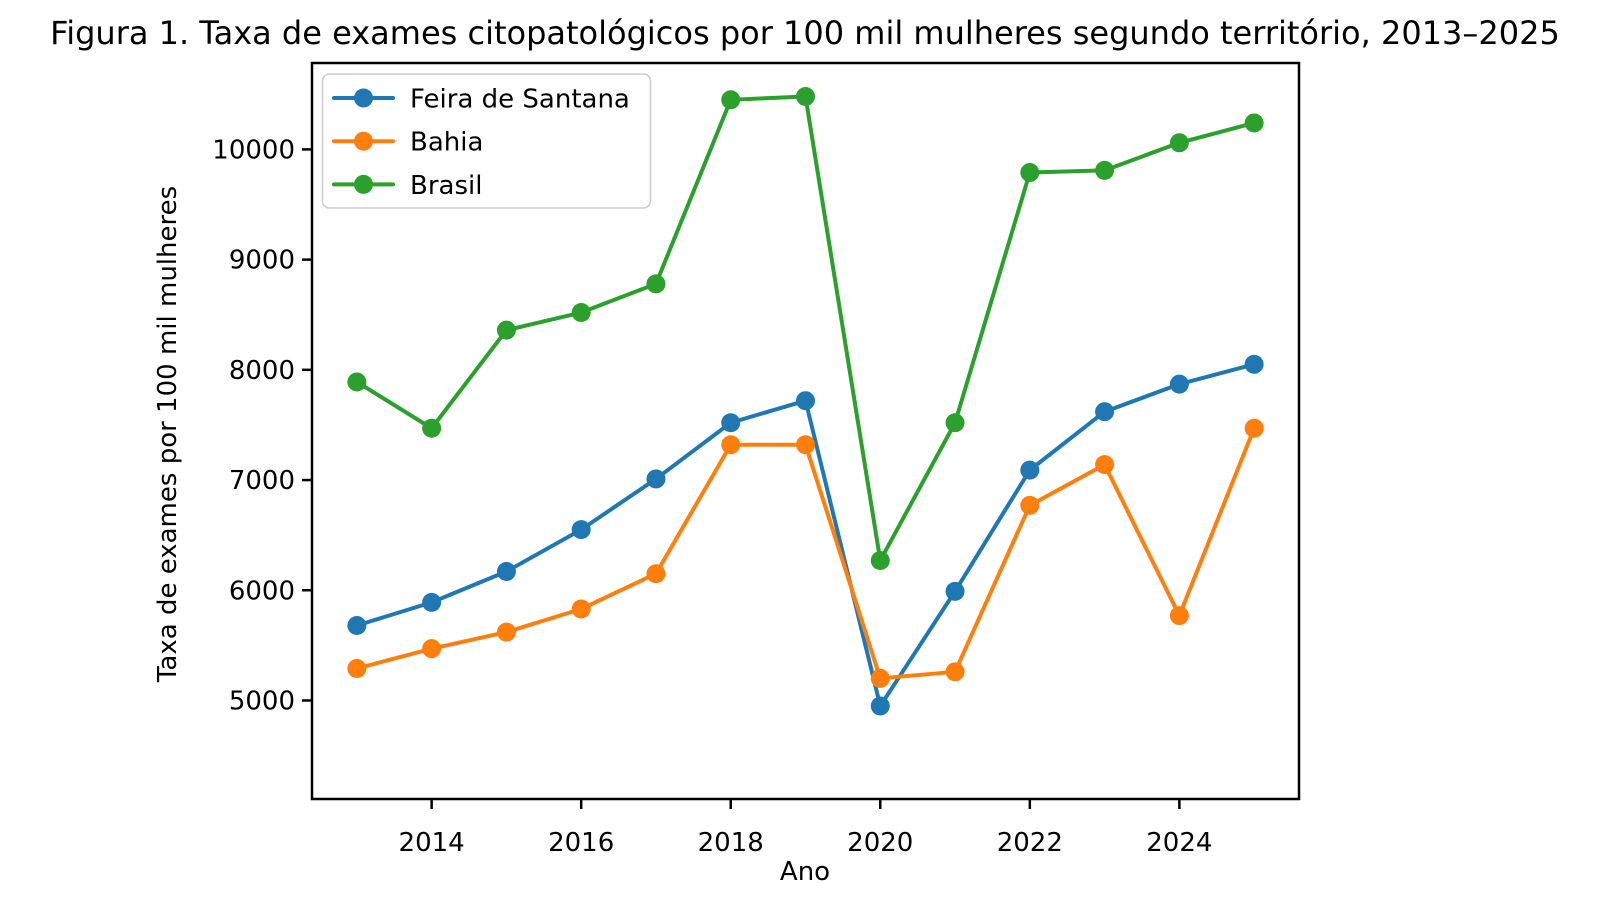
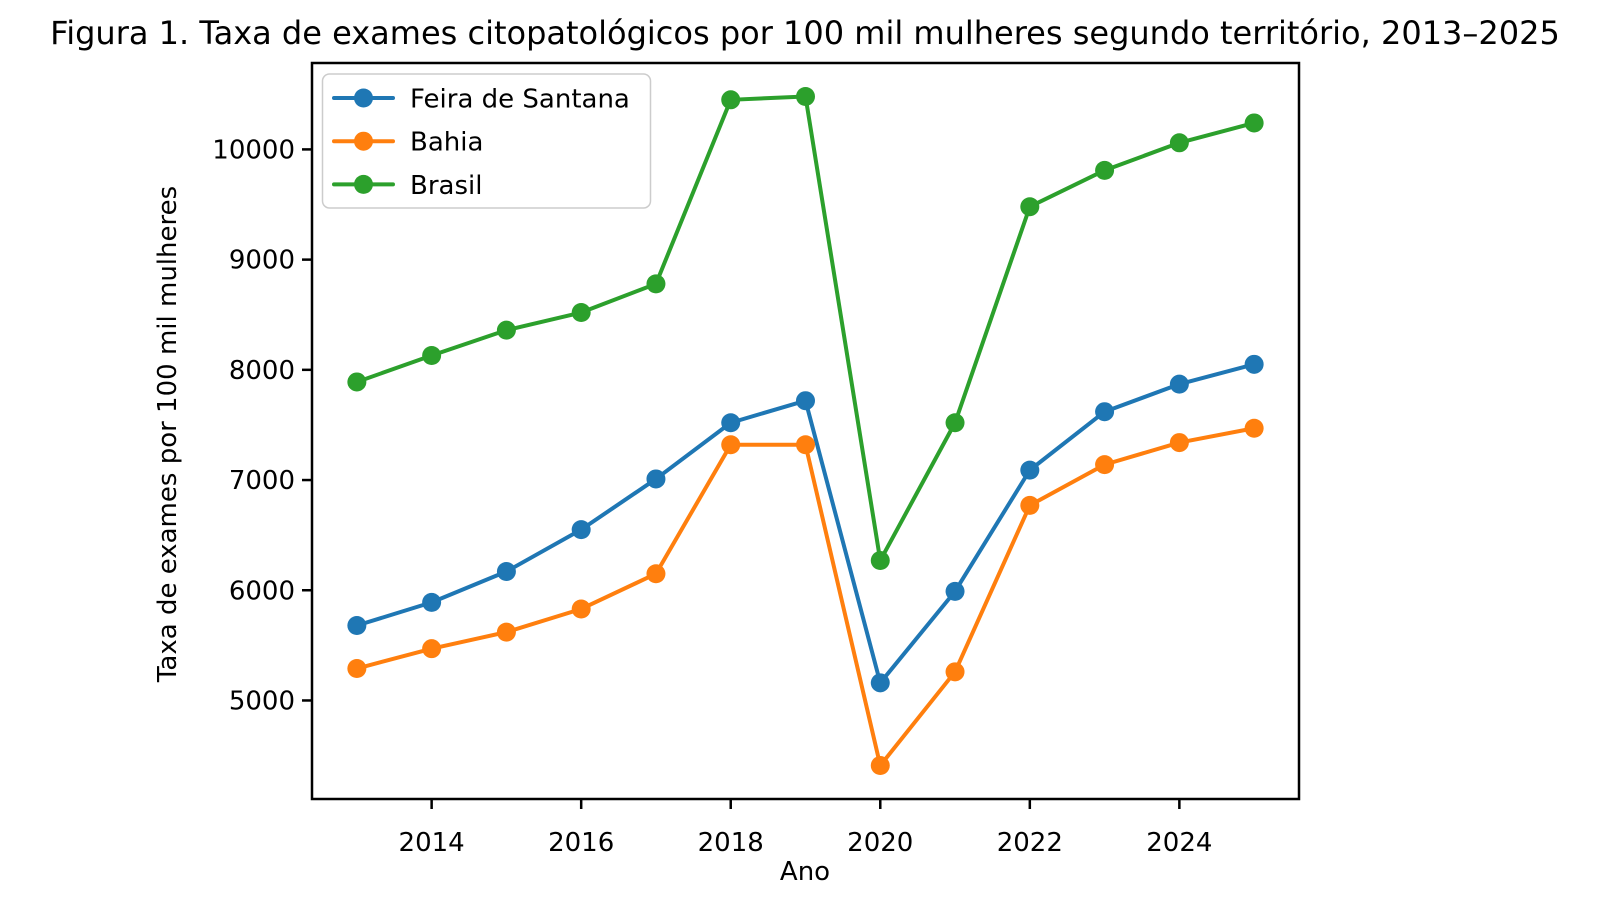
Brasil/2014: 7470 -> 8130
Feira de Santana/2020: 4950 -> 5160
Bahia/2020: 5200 -> 4410
Brasil/2022: 9790 -> 9480
Bahia/2024: 5770 -> 7340
